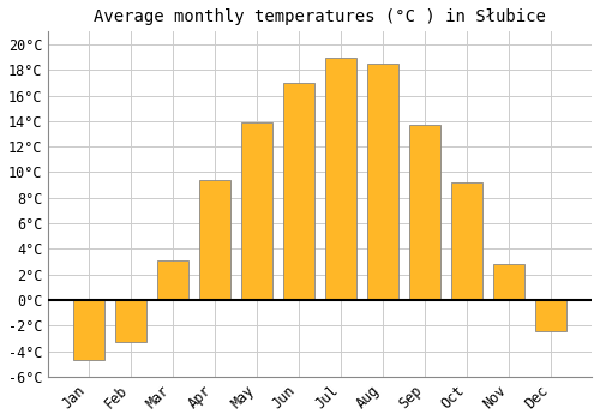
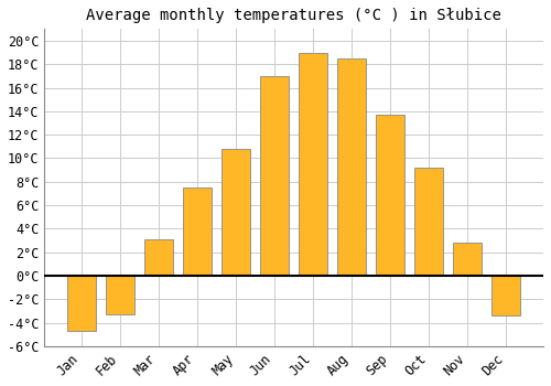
Apr: 9.4°C -> 7.5°C
May: 13.9°C -> 10.8°C
Dec: -2.4°C -> -3.4°C
